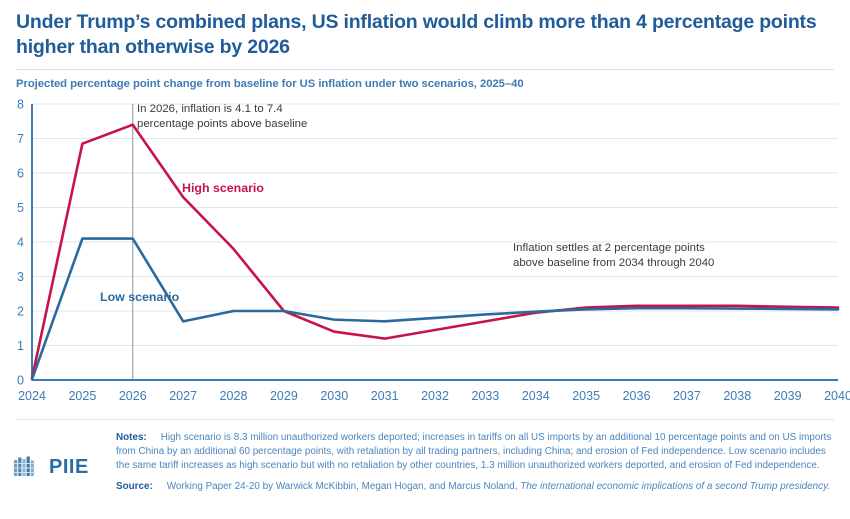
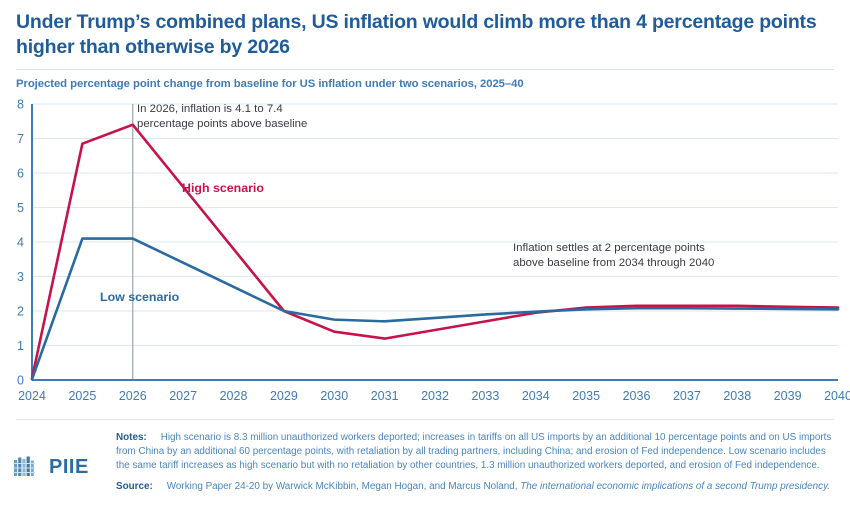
High scenario/2027: 5.3 -> 5.6
Low scenario/2027: 1.7 -> 3.4
Low scenario/2028: 2.0 -> 2.7
